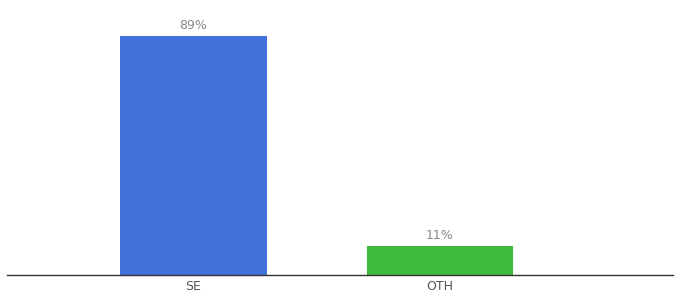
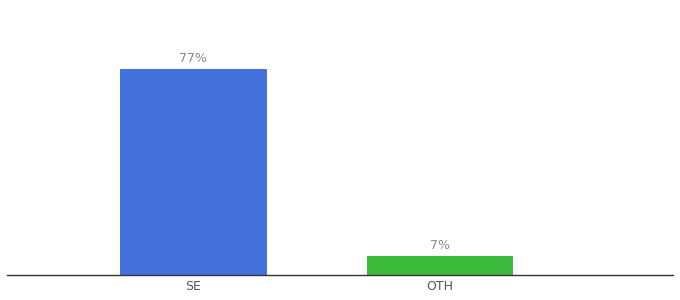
SE: 89% -> 77%
OTH: 11% -> 7%
